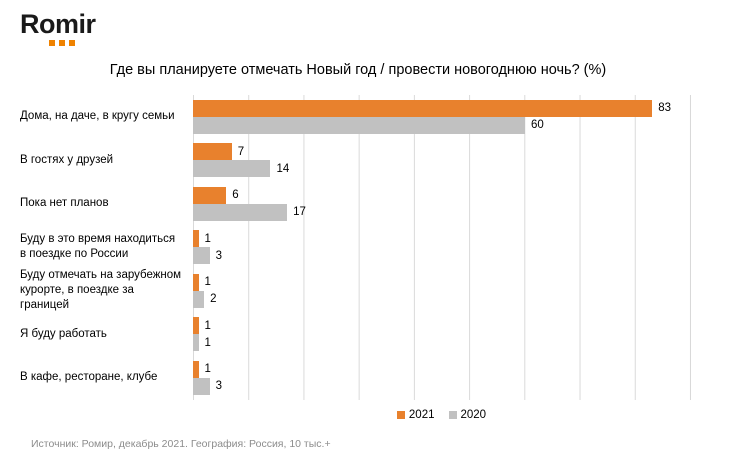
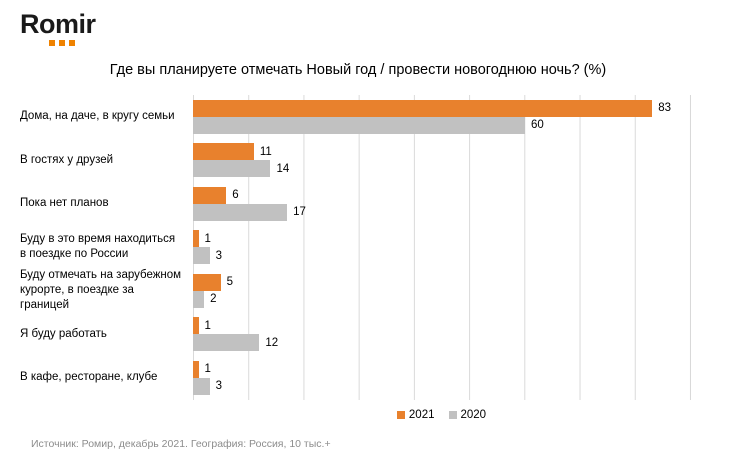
2021/В гостях у друзей: 7 -> 11
2021/Буду отмечать на зарубежном курорте, в поездке за границей: 1 -> 5
2020/Я буду работать: 1 -> 12
